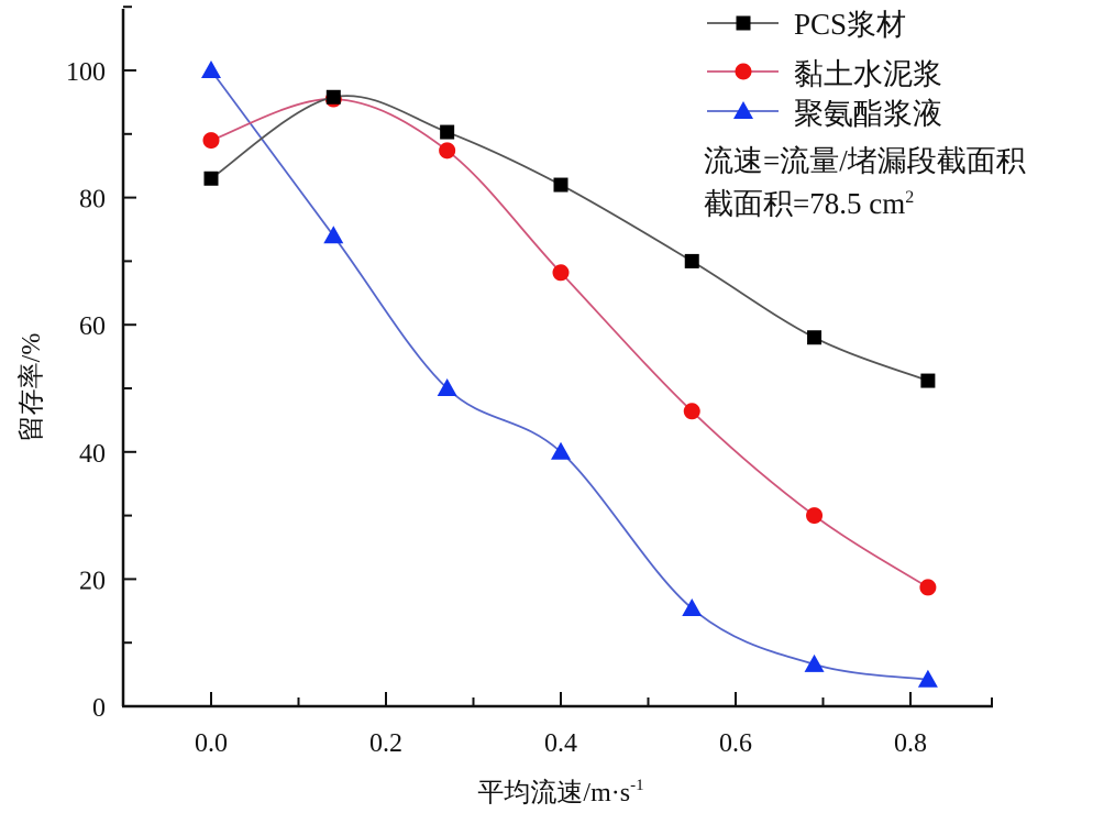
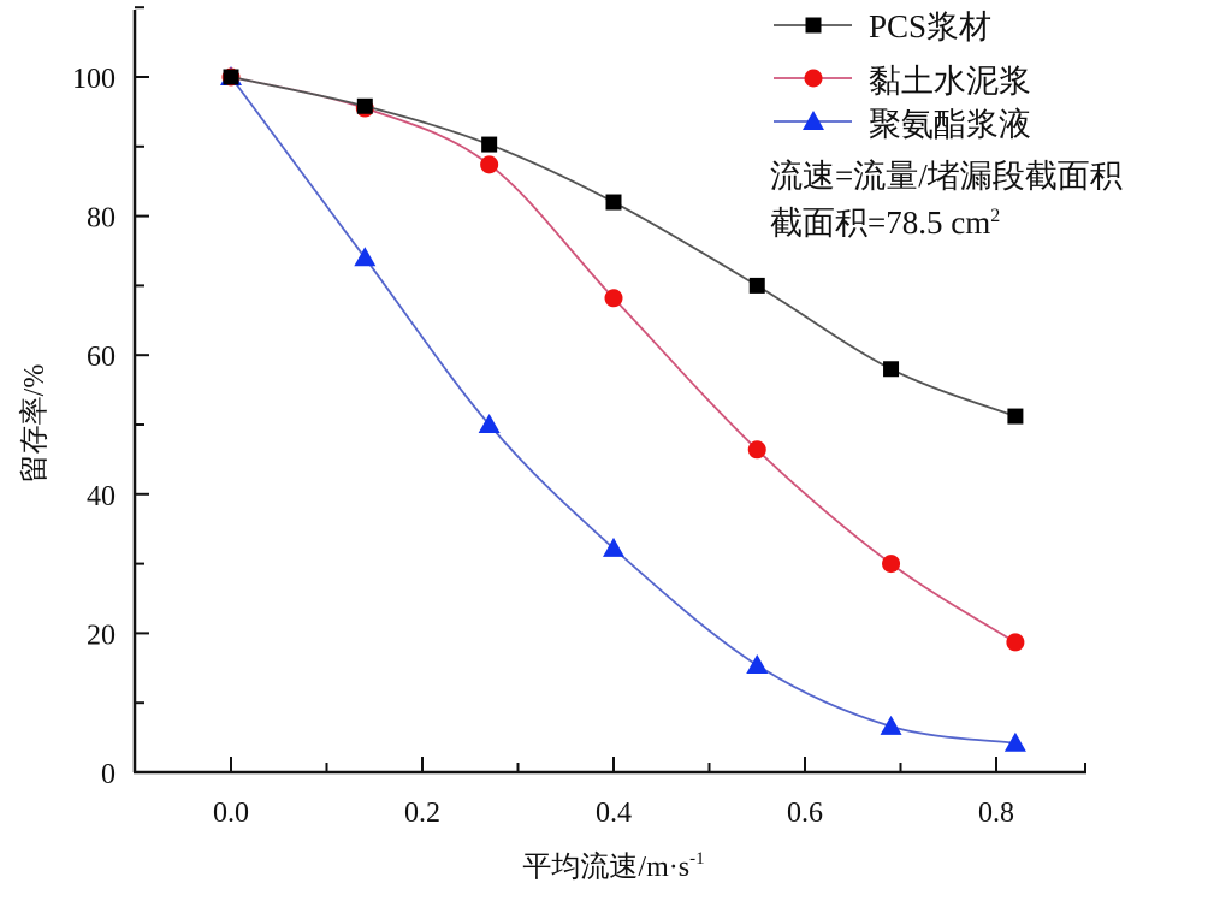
PCS浆材/0.0: 83 -> 100
黏土水泥浆/0.0: 89 -> 100
聚氨酯浆液/0.4: 40 -> 32
